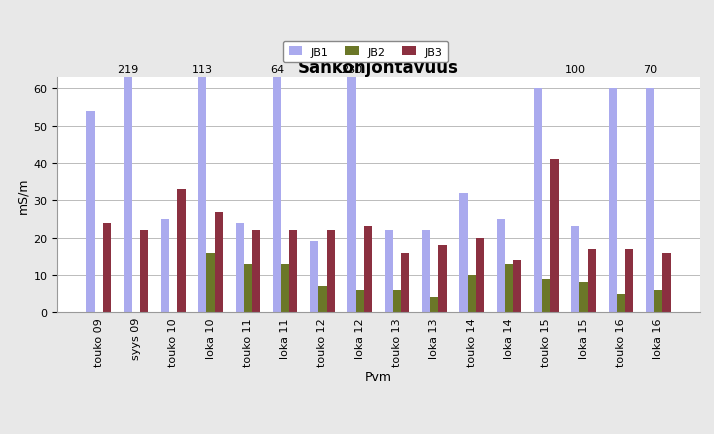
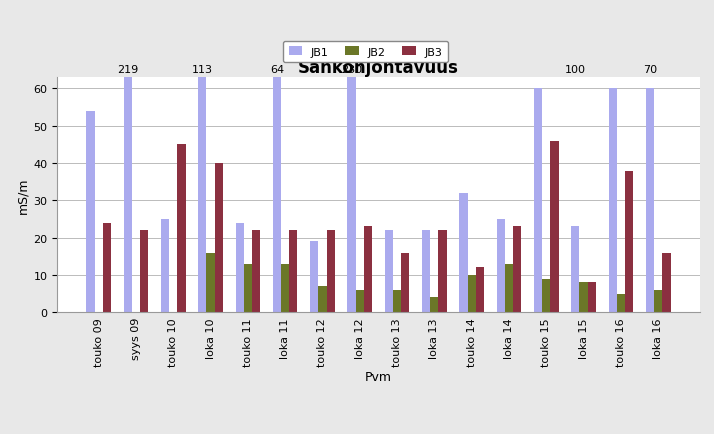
JB3/touko 10: 33 -> 45
JB3/loka 10: 27 -> 40
JB3/loka 13: 18 -> 22
JB3/touko 14: 20 -> 12
JB3/loka 14: 14 -> 23
JB3/touko 15: 41 -> 46
JB3/loka 15: 17 -> 8
JB3/touko 16: 17 -> 38
